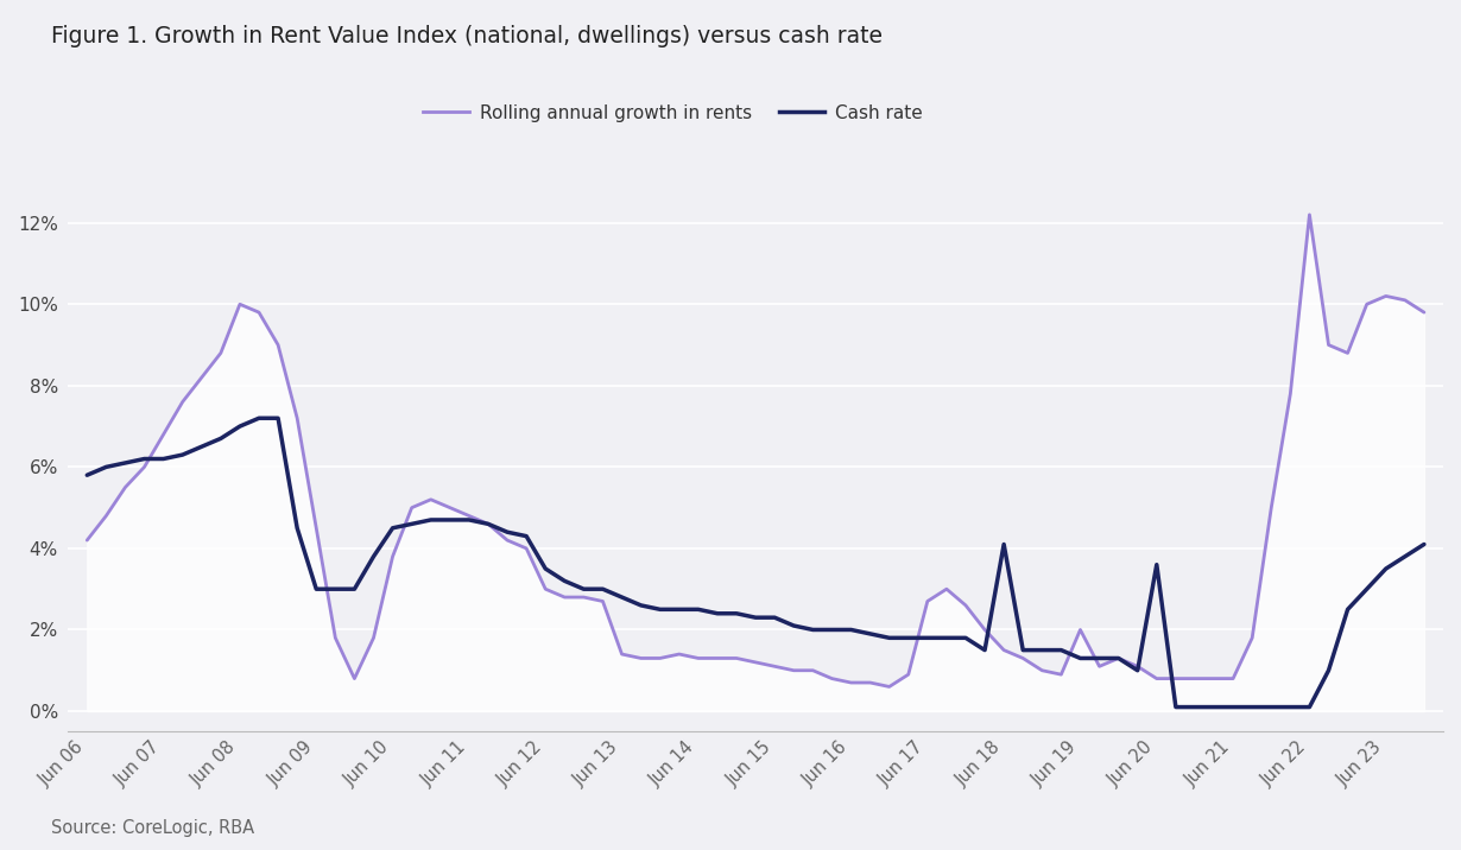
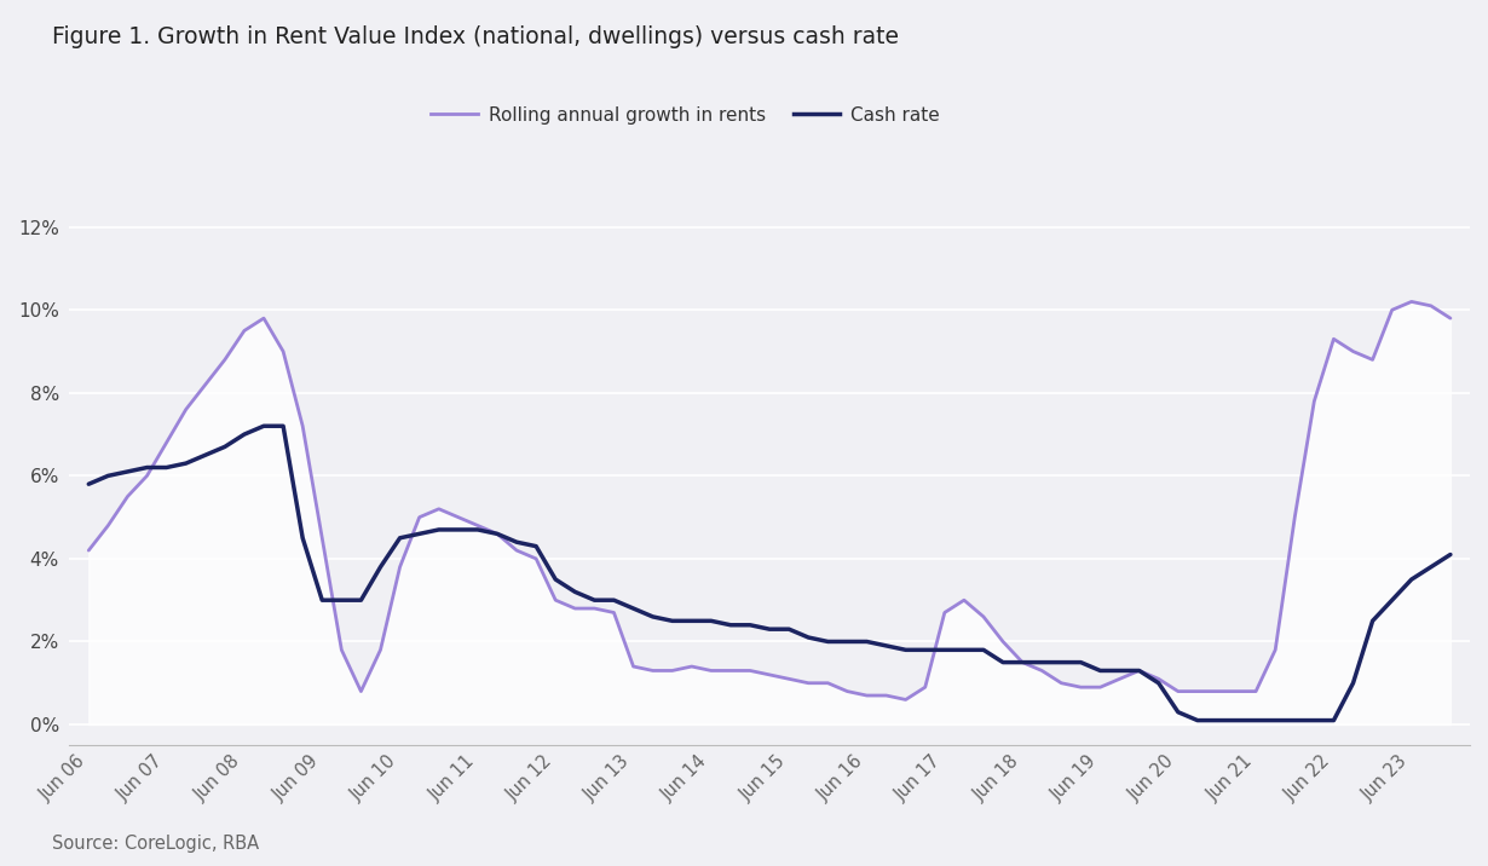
Rolling annual growth in rents/Jun 08: 10.0% -> 9.5%
Cash rate/Jun 18: 4.1% -> 1.5%
Rolling annual growth in rents/Jun 19: 2.0% -> 0.9%
Cash rate/Jun 20: 3.6% -> 0.3%
Rolling annual growth in rents/Jun 22: 12.2% -> 9.3%
